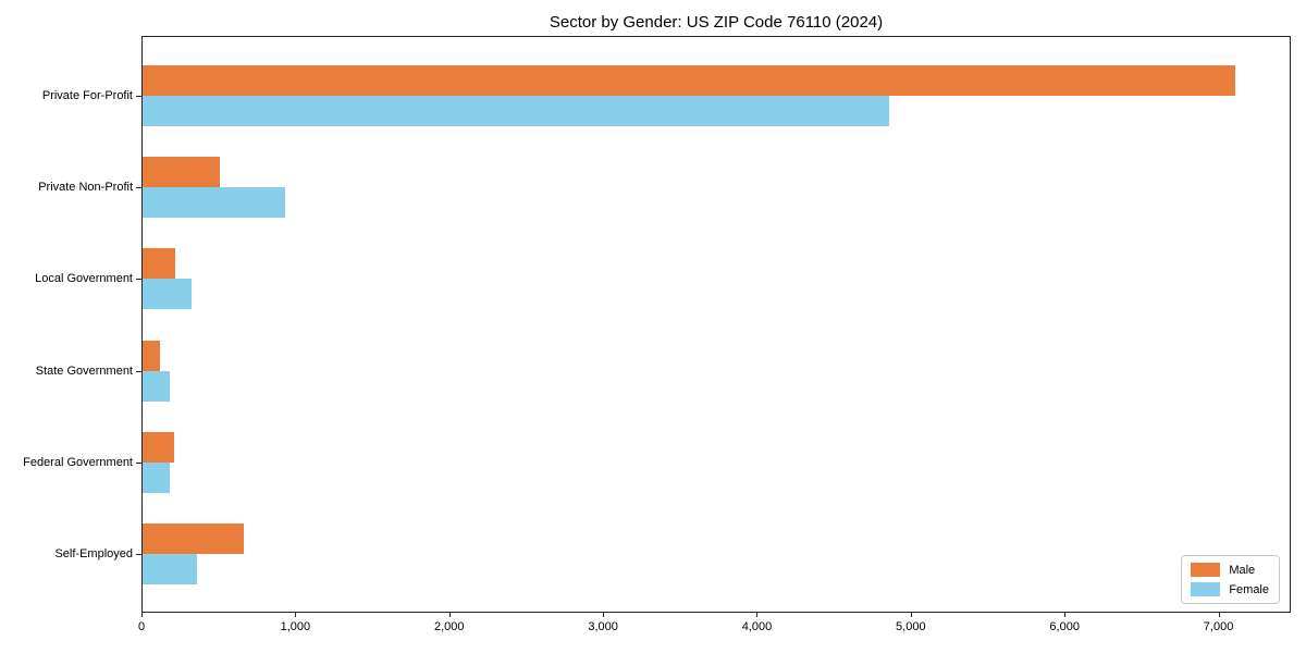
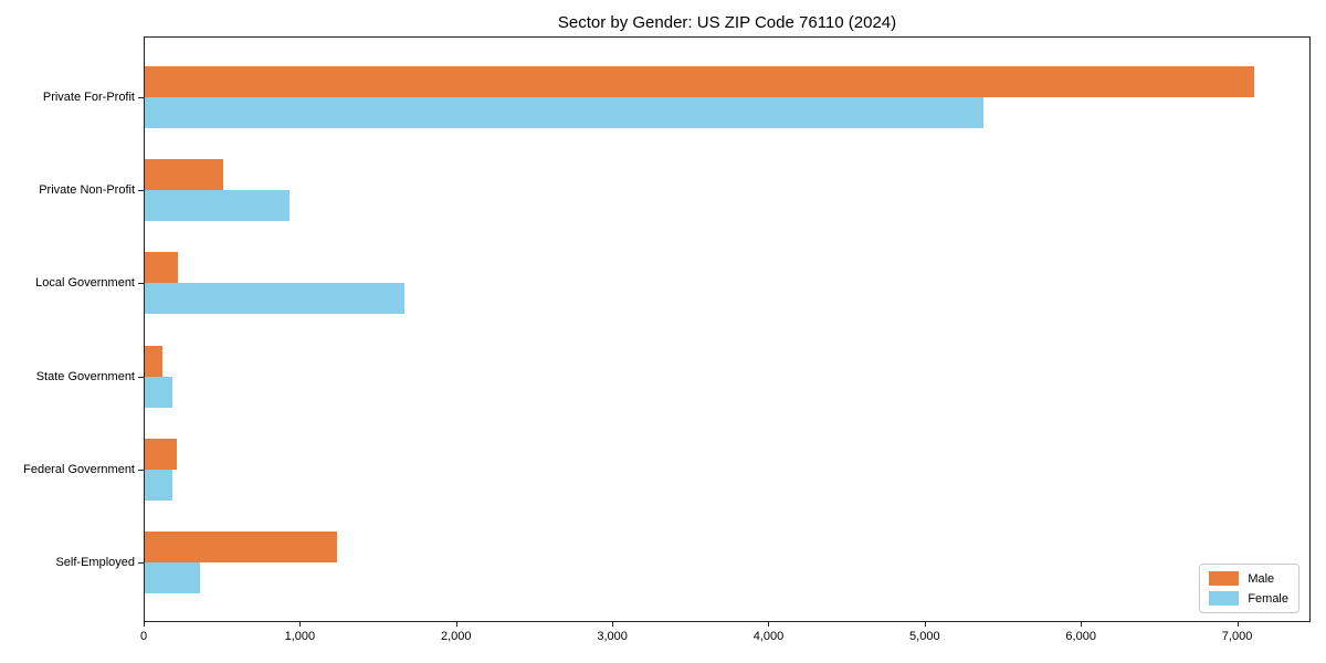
Female/Private For-Profit: 4850 -> 5370
Female/Local Government: 320 -> 1660
Male/Self-Employed: 660 -> 1230
